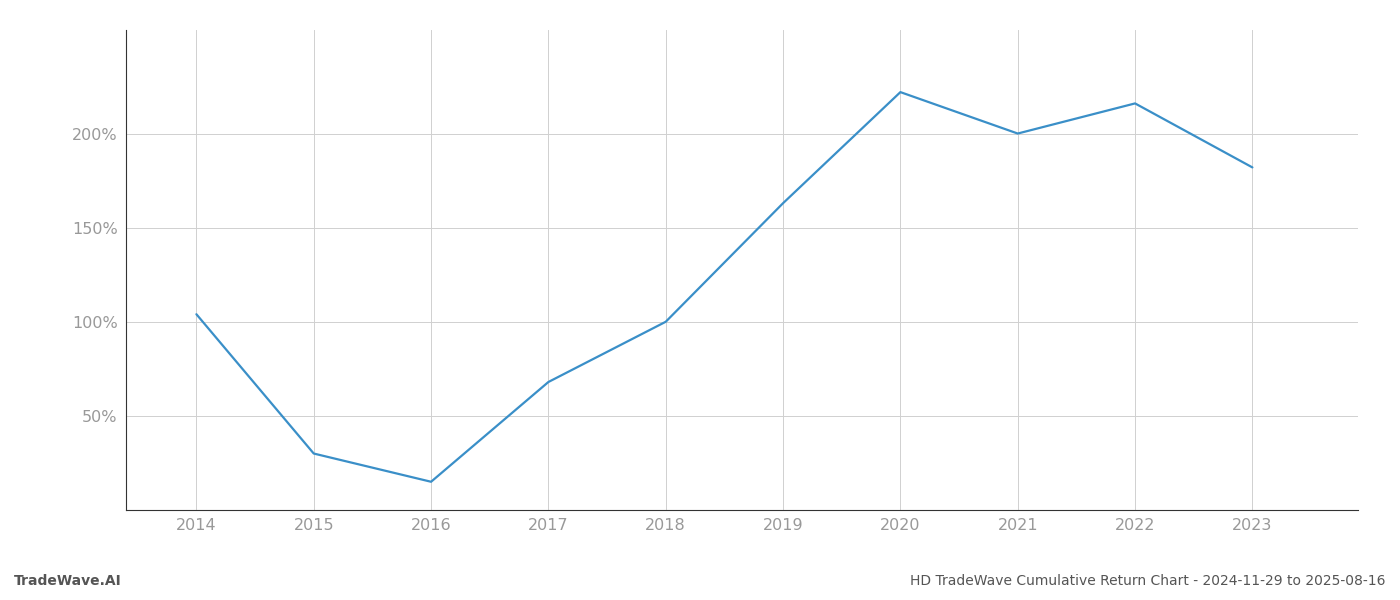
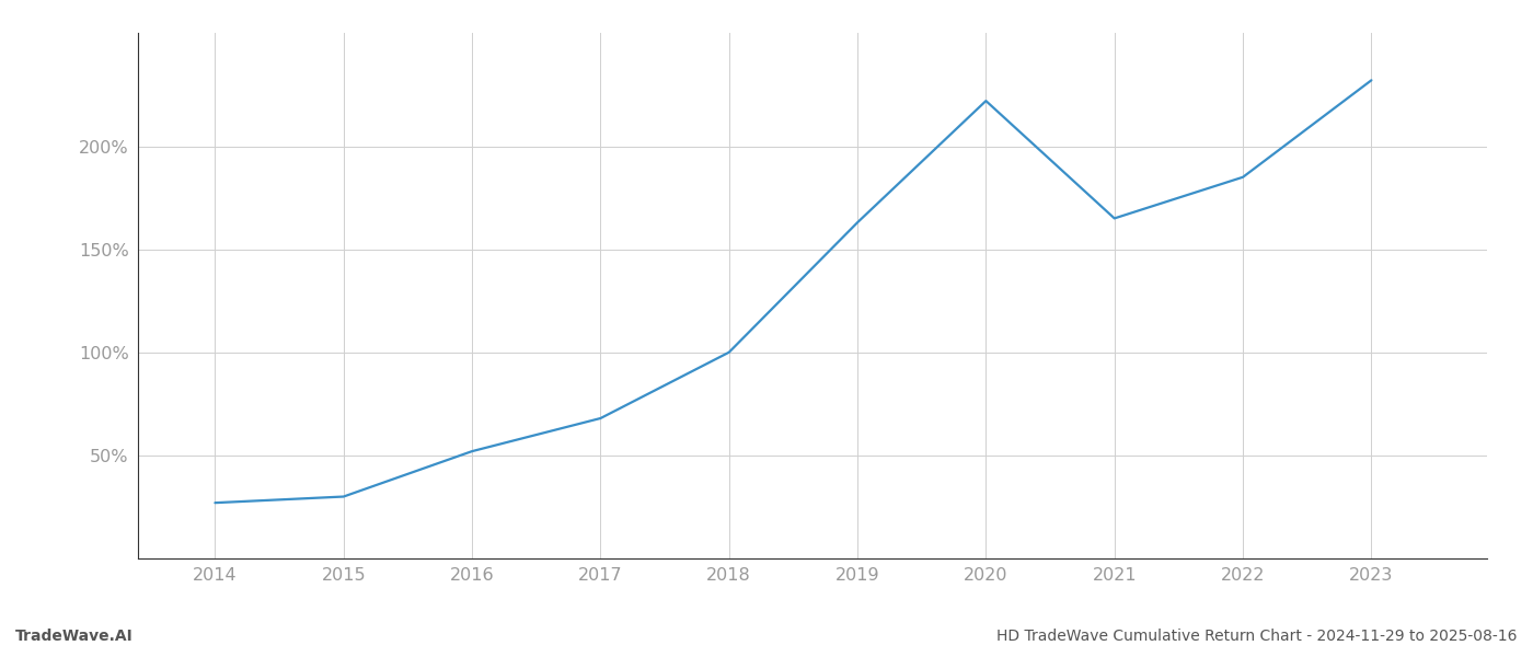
2014: 104% -> 27%
2016: 15% -> 52%
2021: 200% -> 165%
2022: 216% -> 185%
2023: 182% -> 232%
